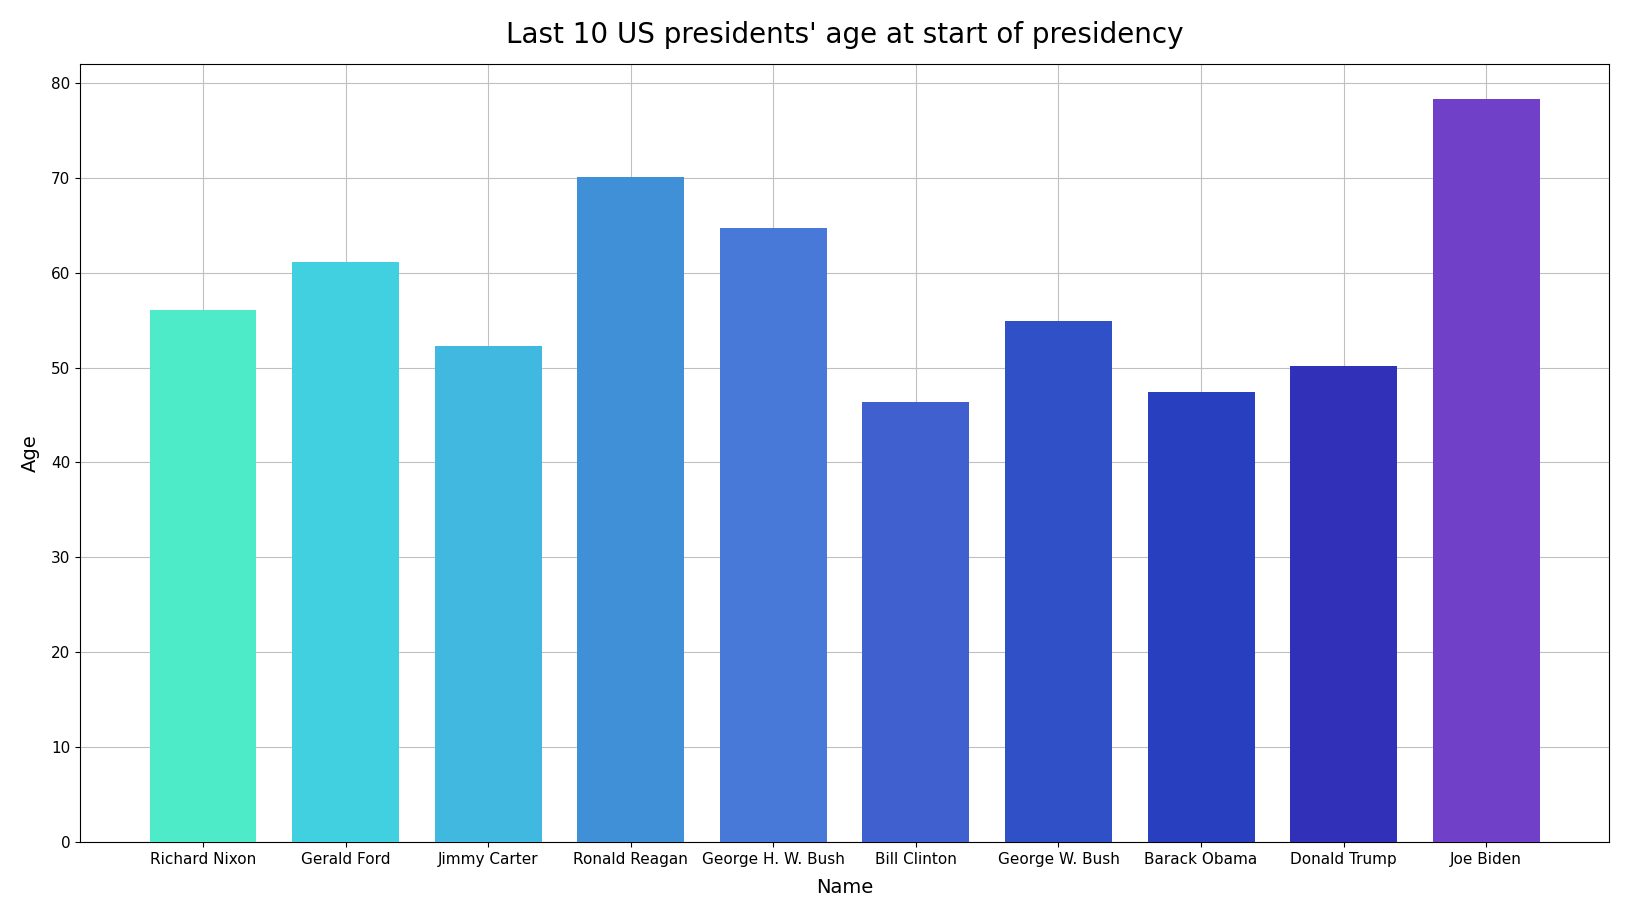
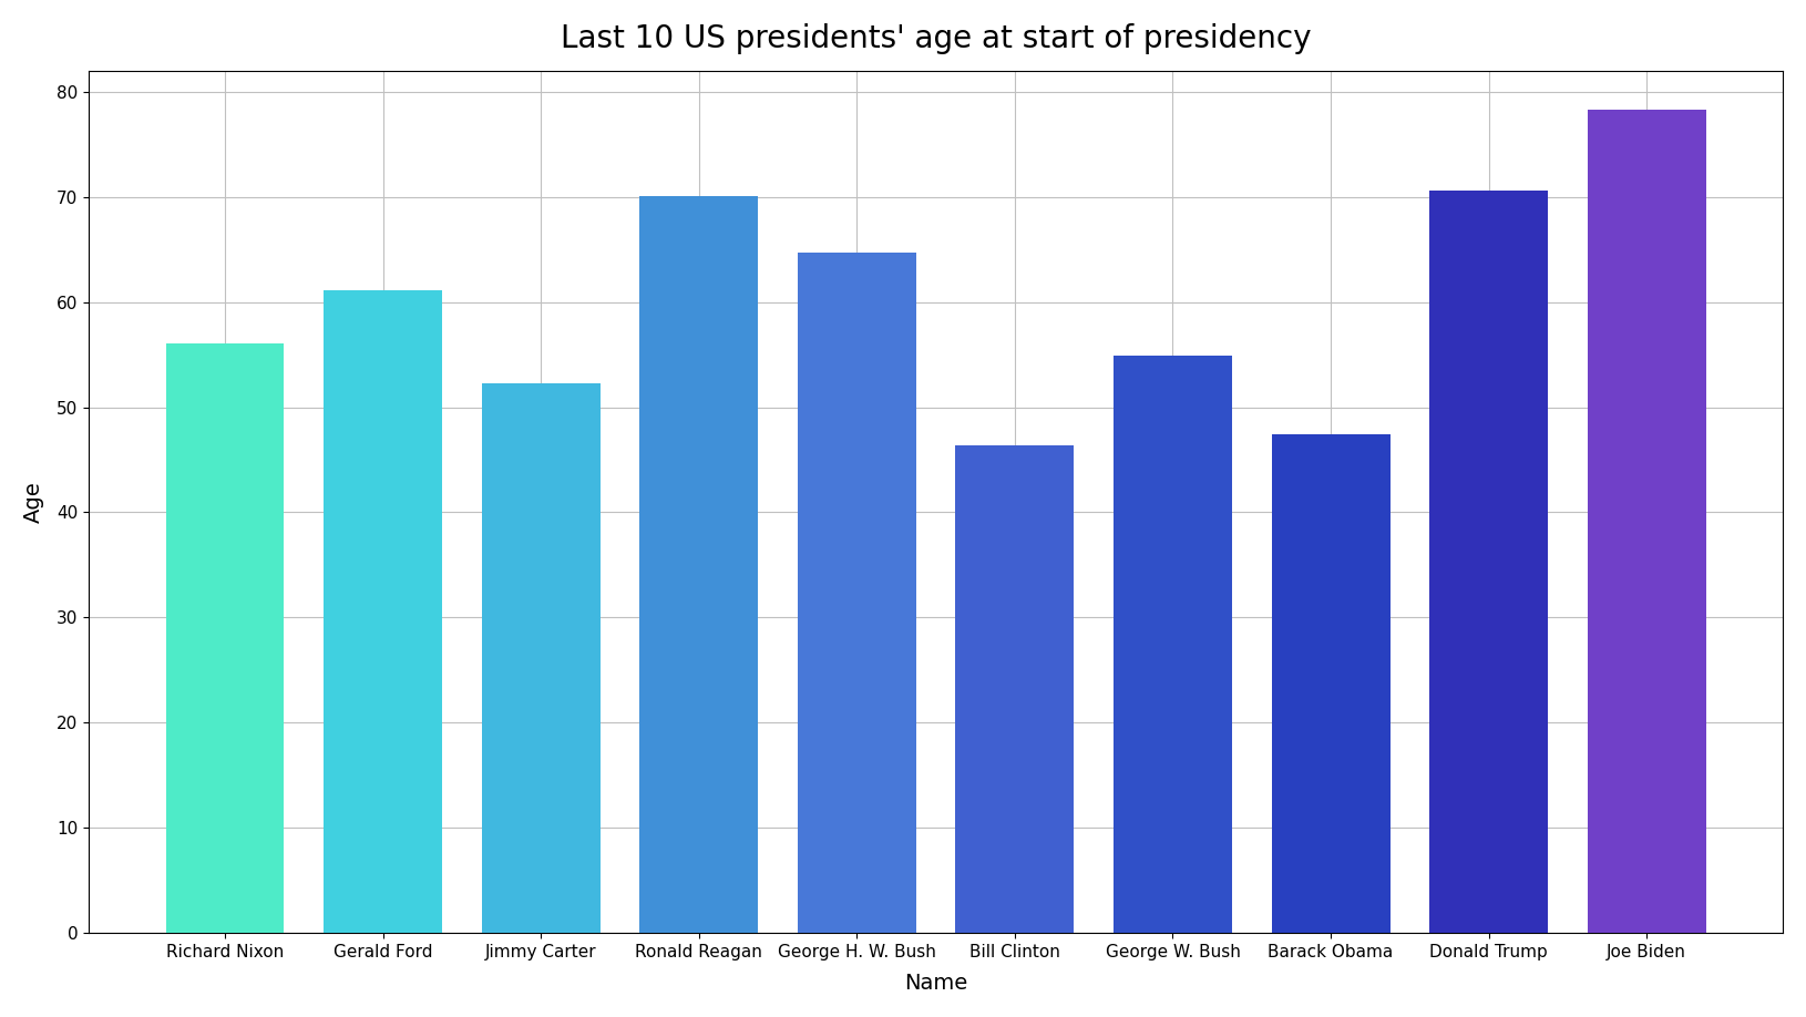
Donald Trump: 50.2 -> 70.6
